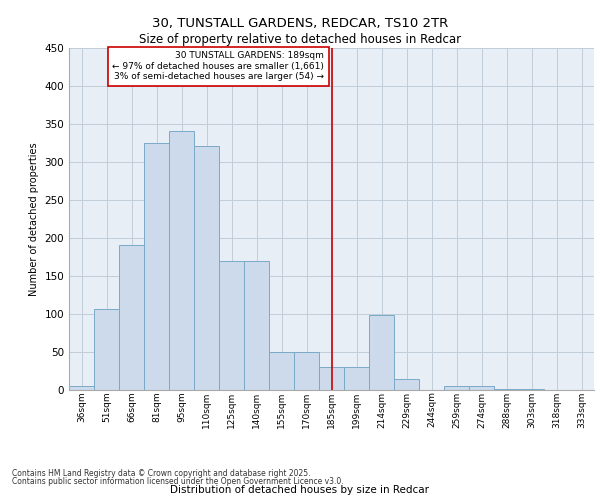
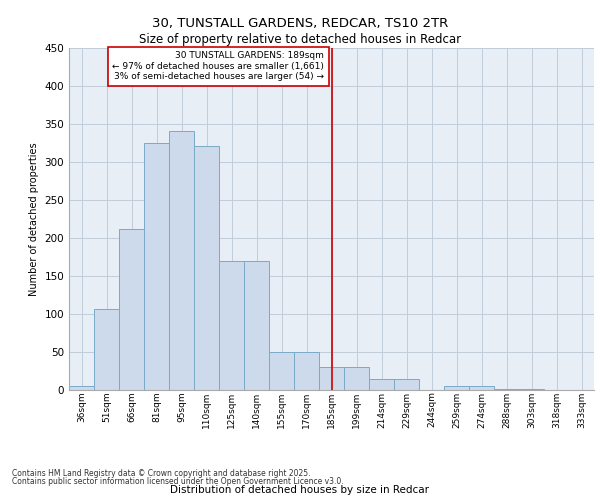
66sqm: 190 -> 211
214sqm: 98 -> 15
